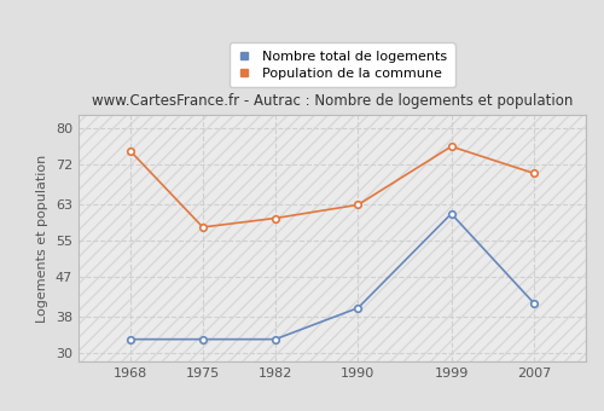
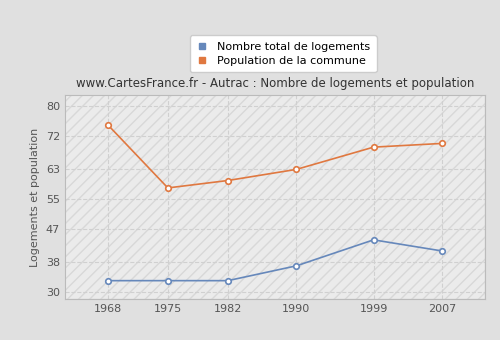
Nombre total de logements/1990: 40 -> 37
Nombre total de logements/1999: 61 -> 44
Population de la commune/1999: 76 -> 69
